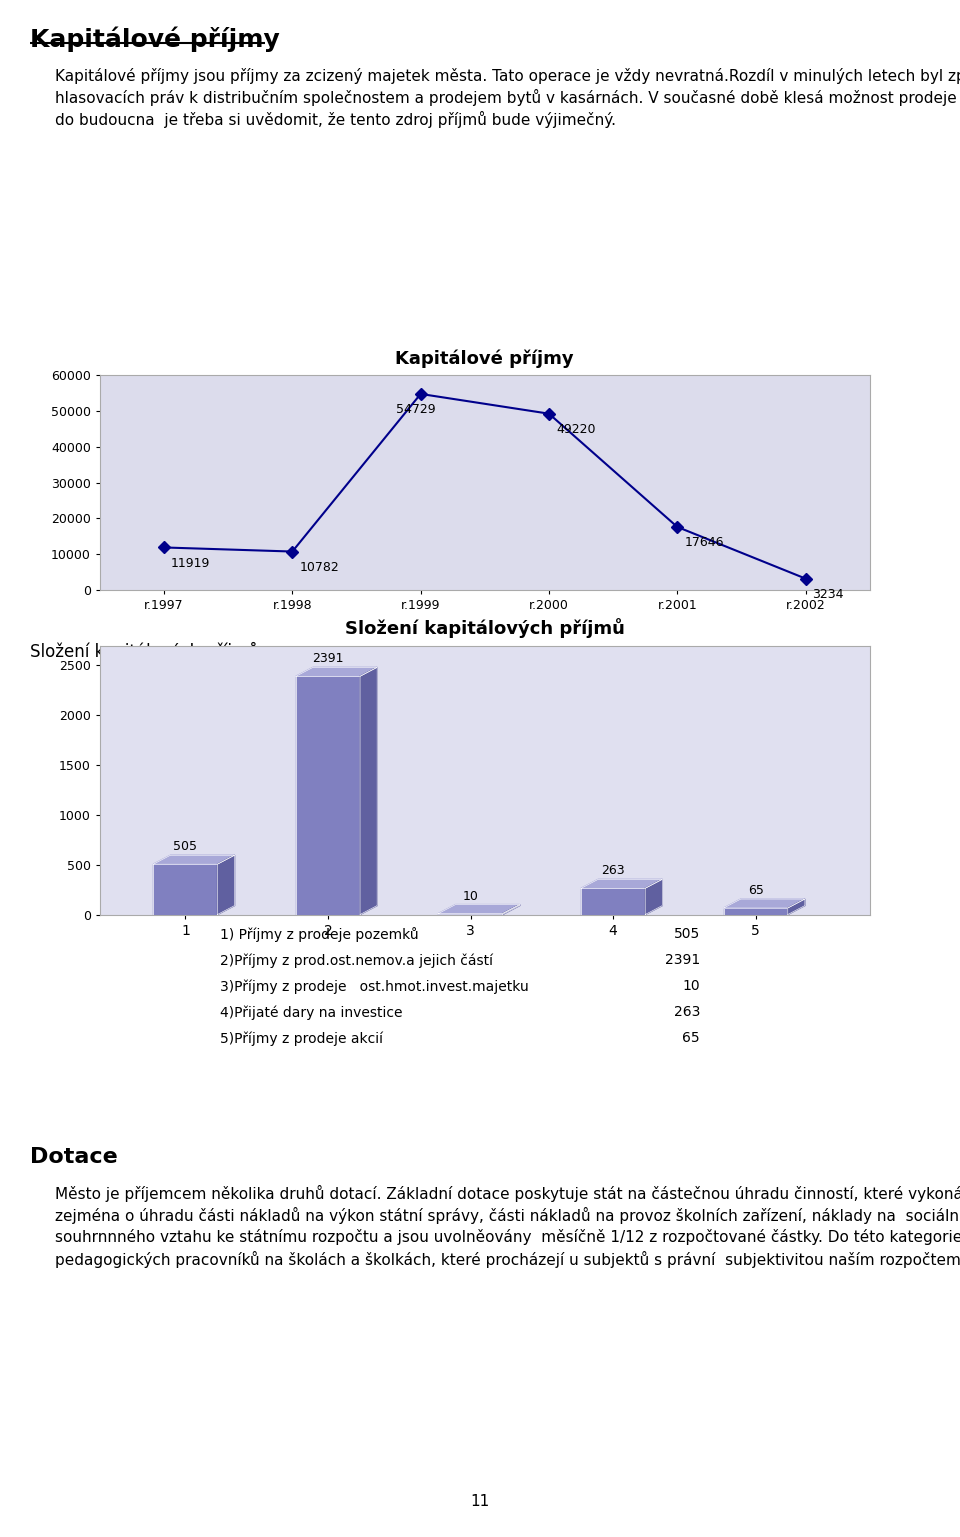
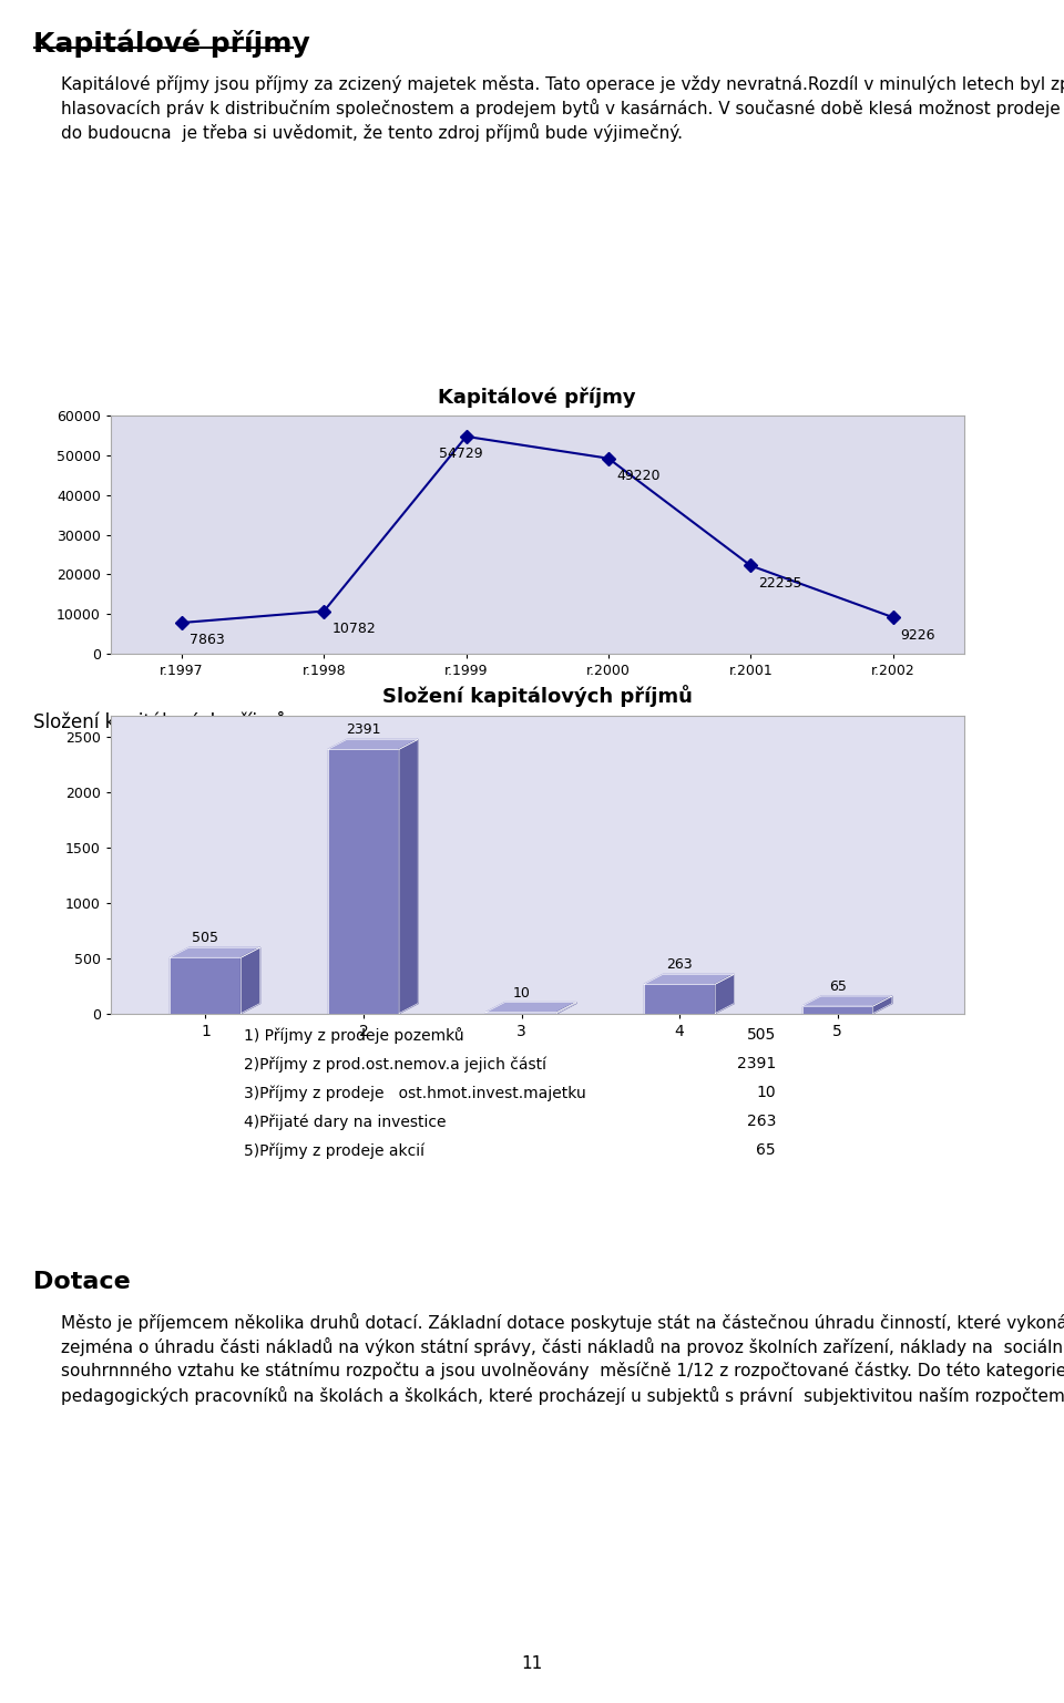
Kapitálové příjmy/r.1997: 11919 -> 7863
Kapitálové příjmy/r.2001: 17646 -> 22235
Kapitálové příjmy/r.2002: 3234 -> 9226
